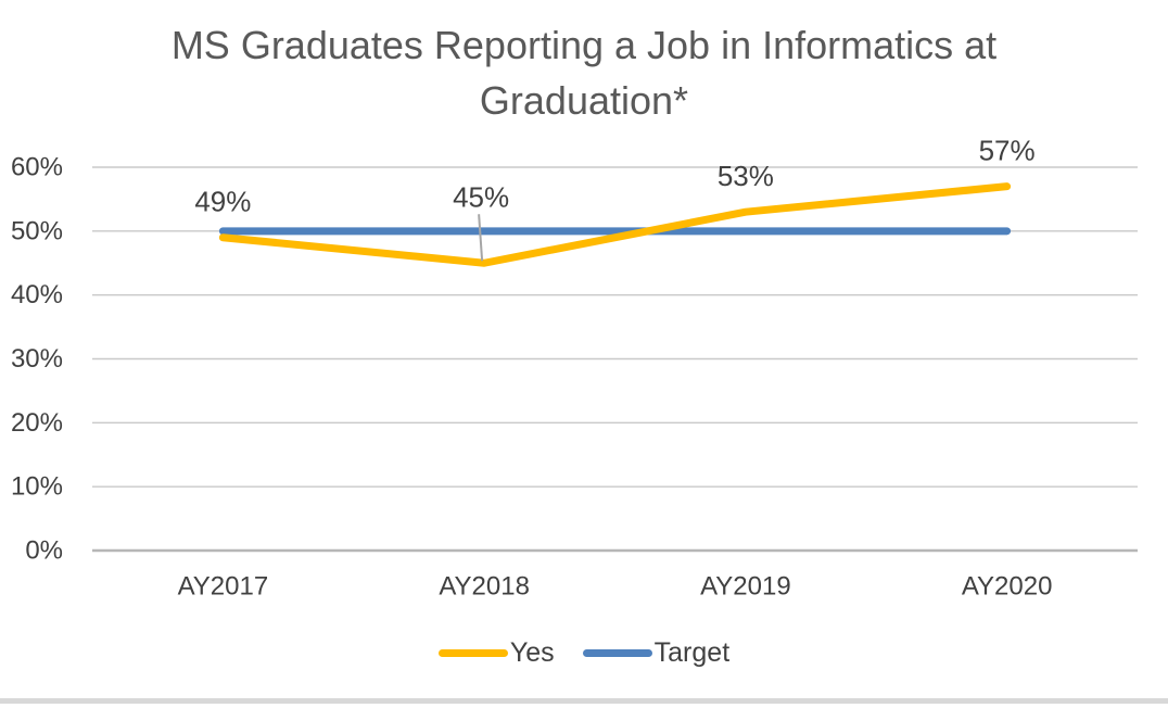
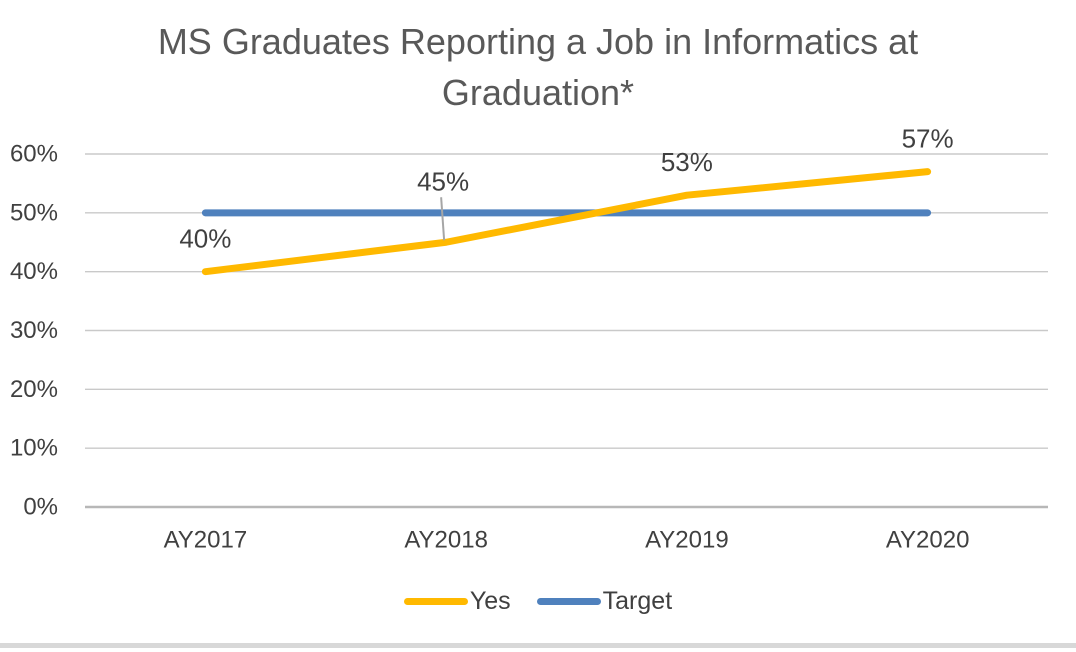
Yes/AY2017: 49% -> 40%
